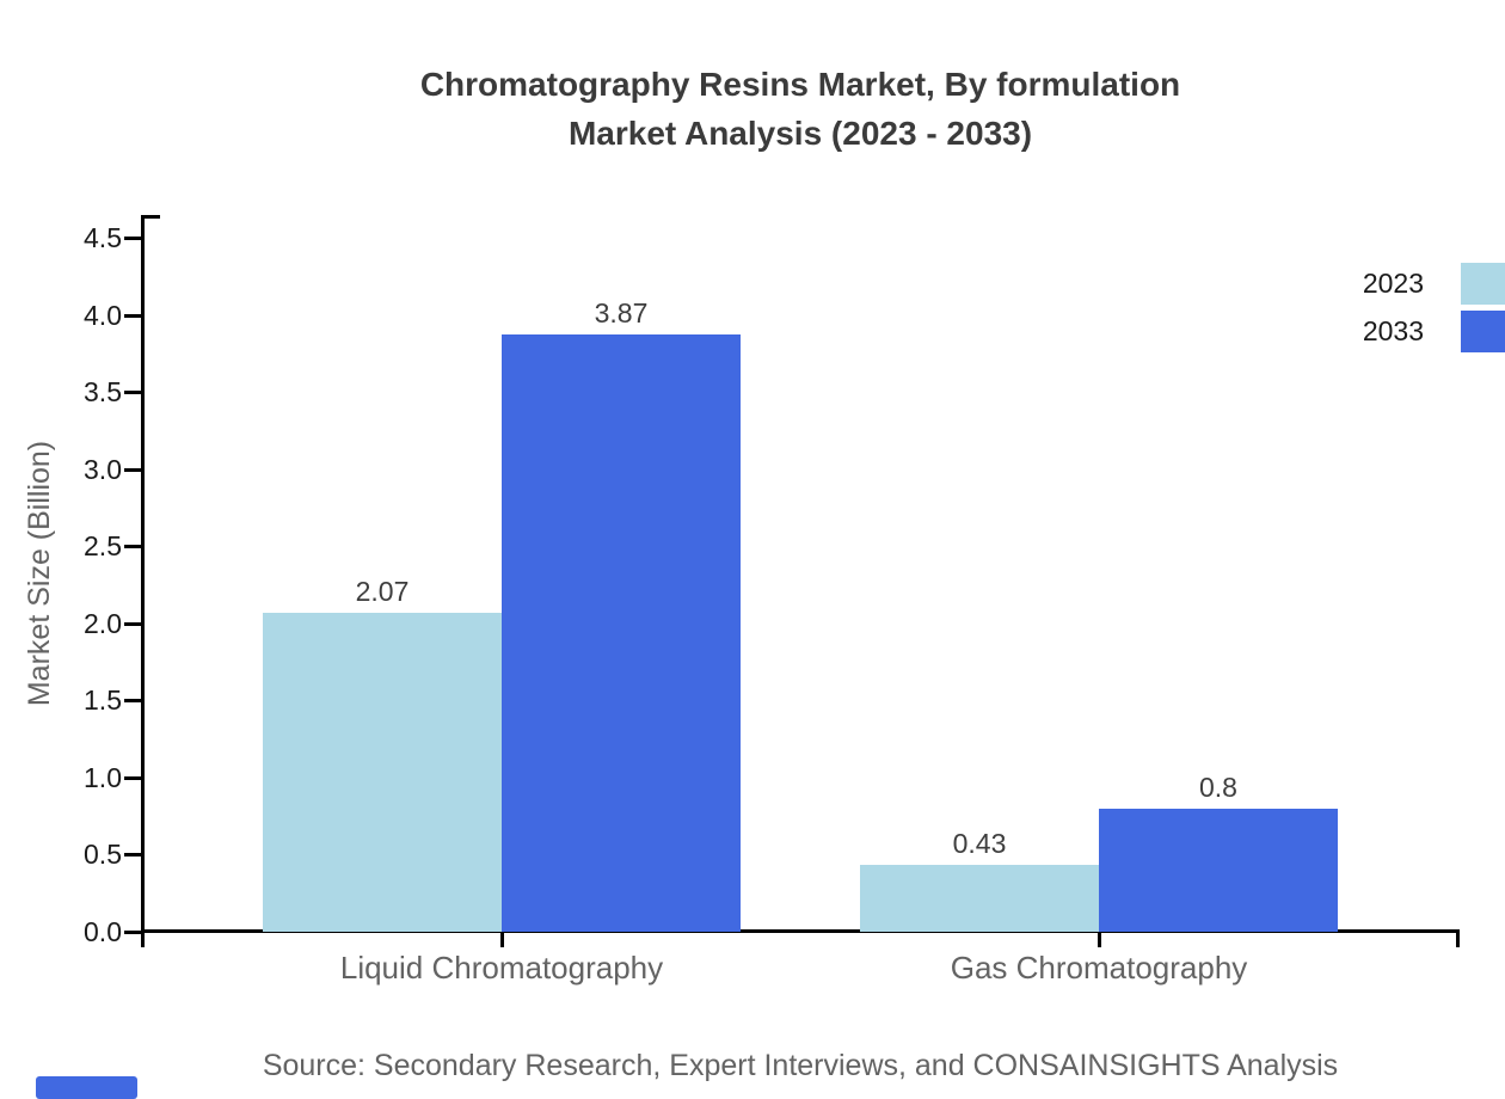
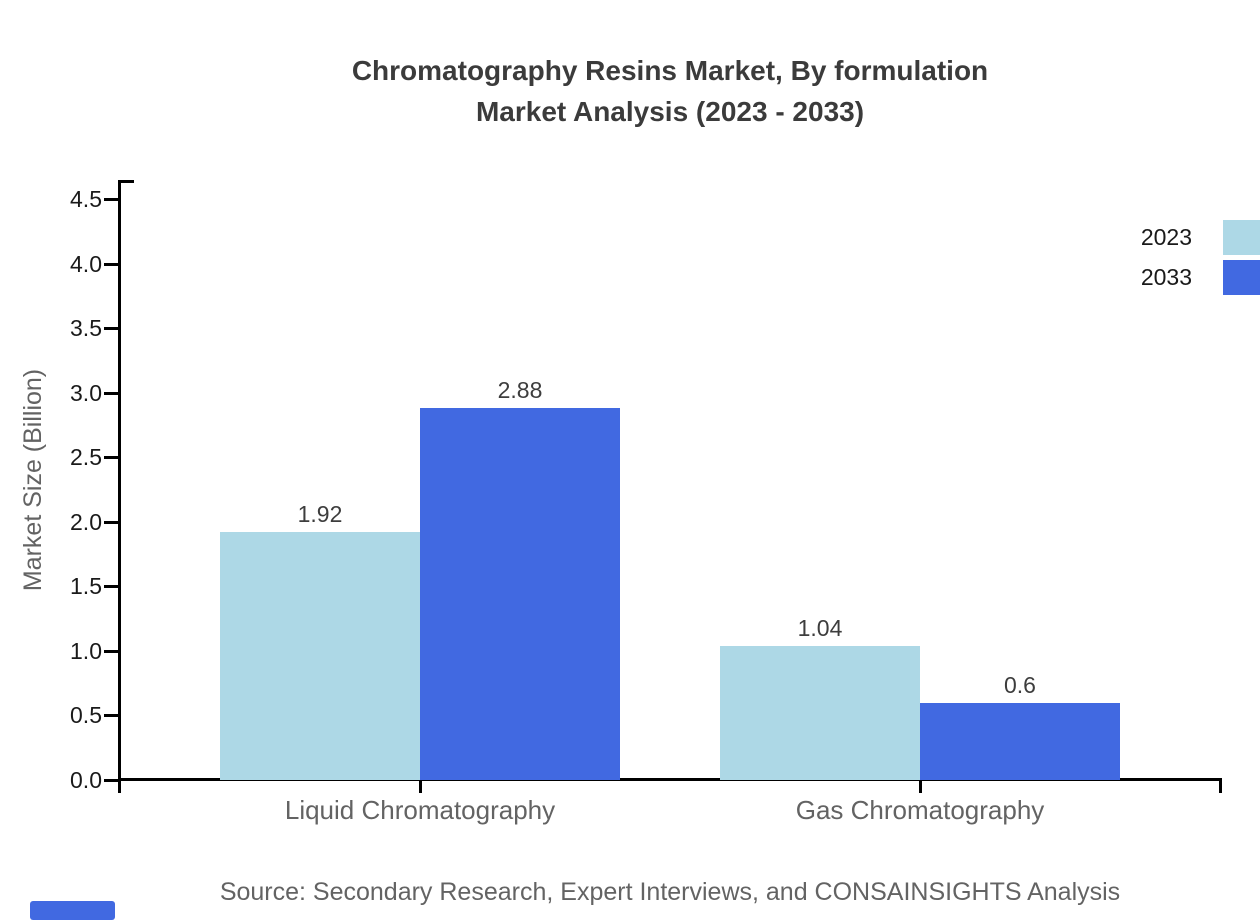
2023/Liquid Chromatography: 2.07 -> 1.92
2033/Liquid Chromatography: 3.87 -> 2.88
2023/Gas Chromatography: 0.43 -> 1.04
2033/Gas Chromatography: 0.8 -> 0.6
